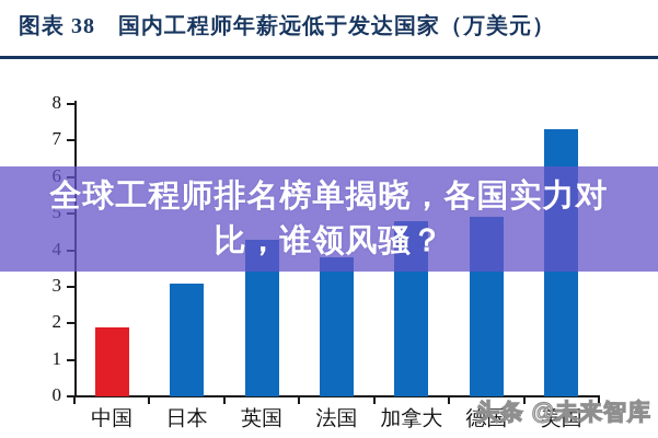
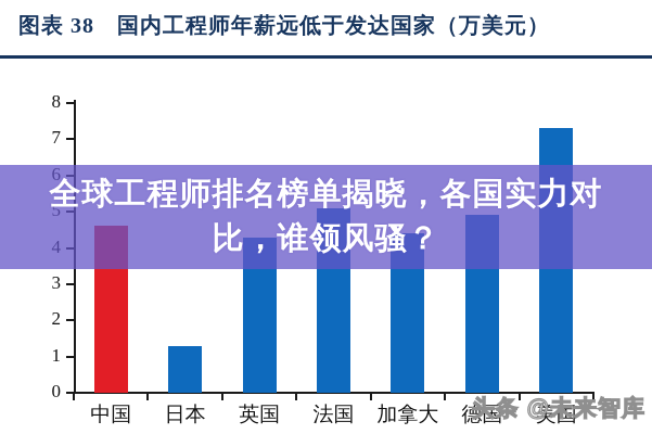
中国: 1.9 -> 4.6
日本: 3.1 -> 1.3
法国: 3.8 -> 5.1
加拿大: 4.8 -> 4.4
